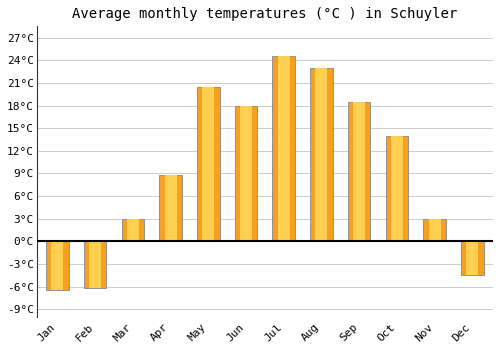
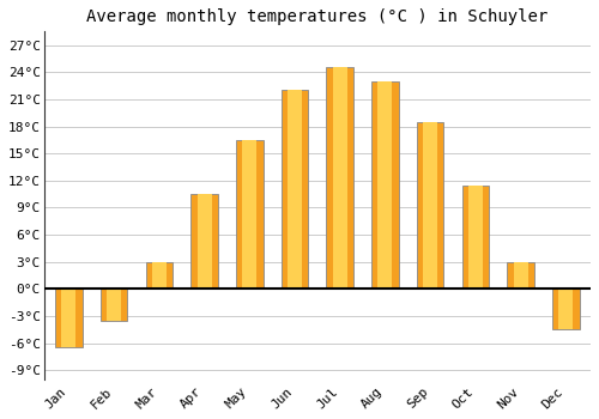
Feb: -6.2°C -> -3.5°C
Apr: 8.8°C -> 10.5°C
May: 20.4°C -> 16.5°C
Jun: 18.0°C -> 22.0°C
Oct: 14.0°C -> 11.5°C
